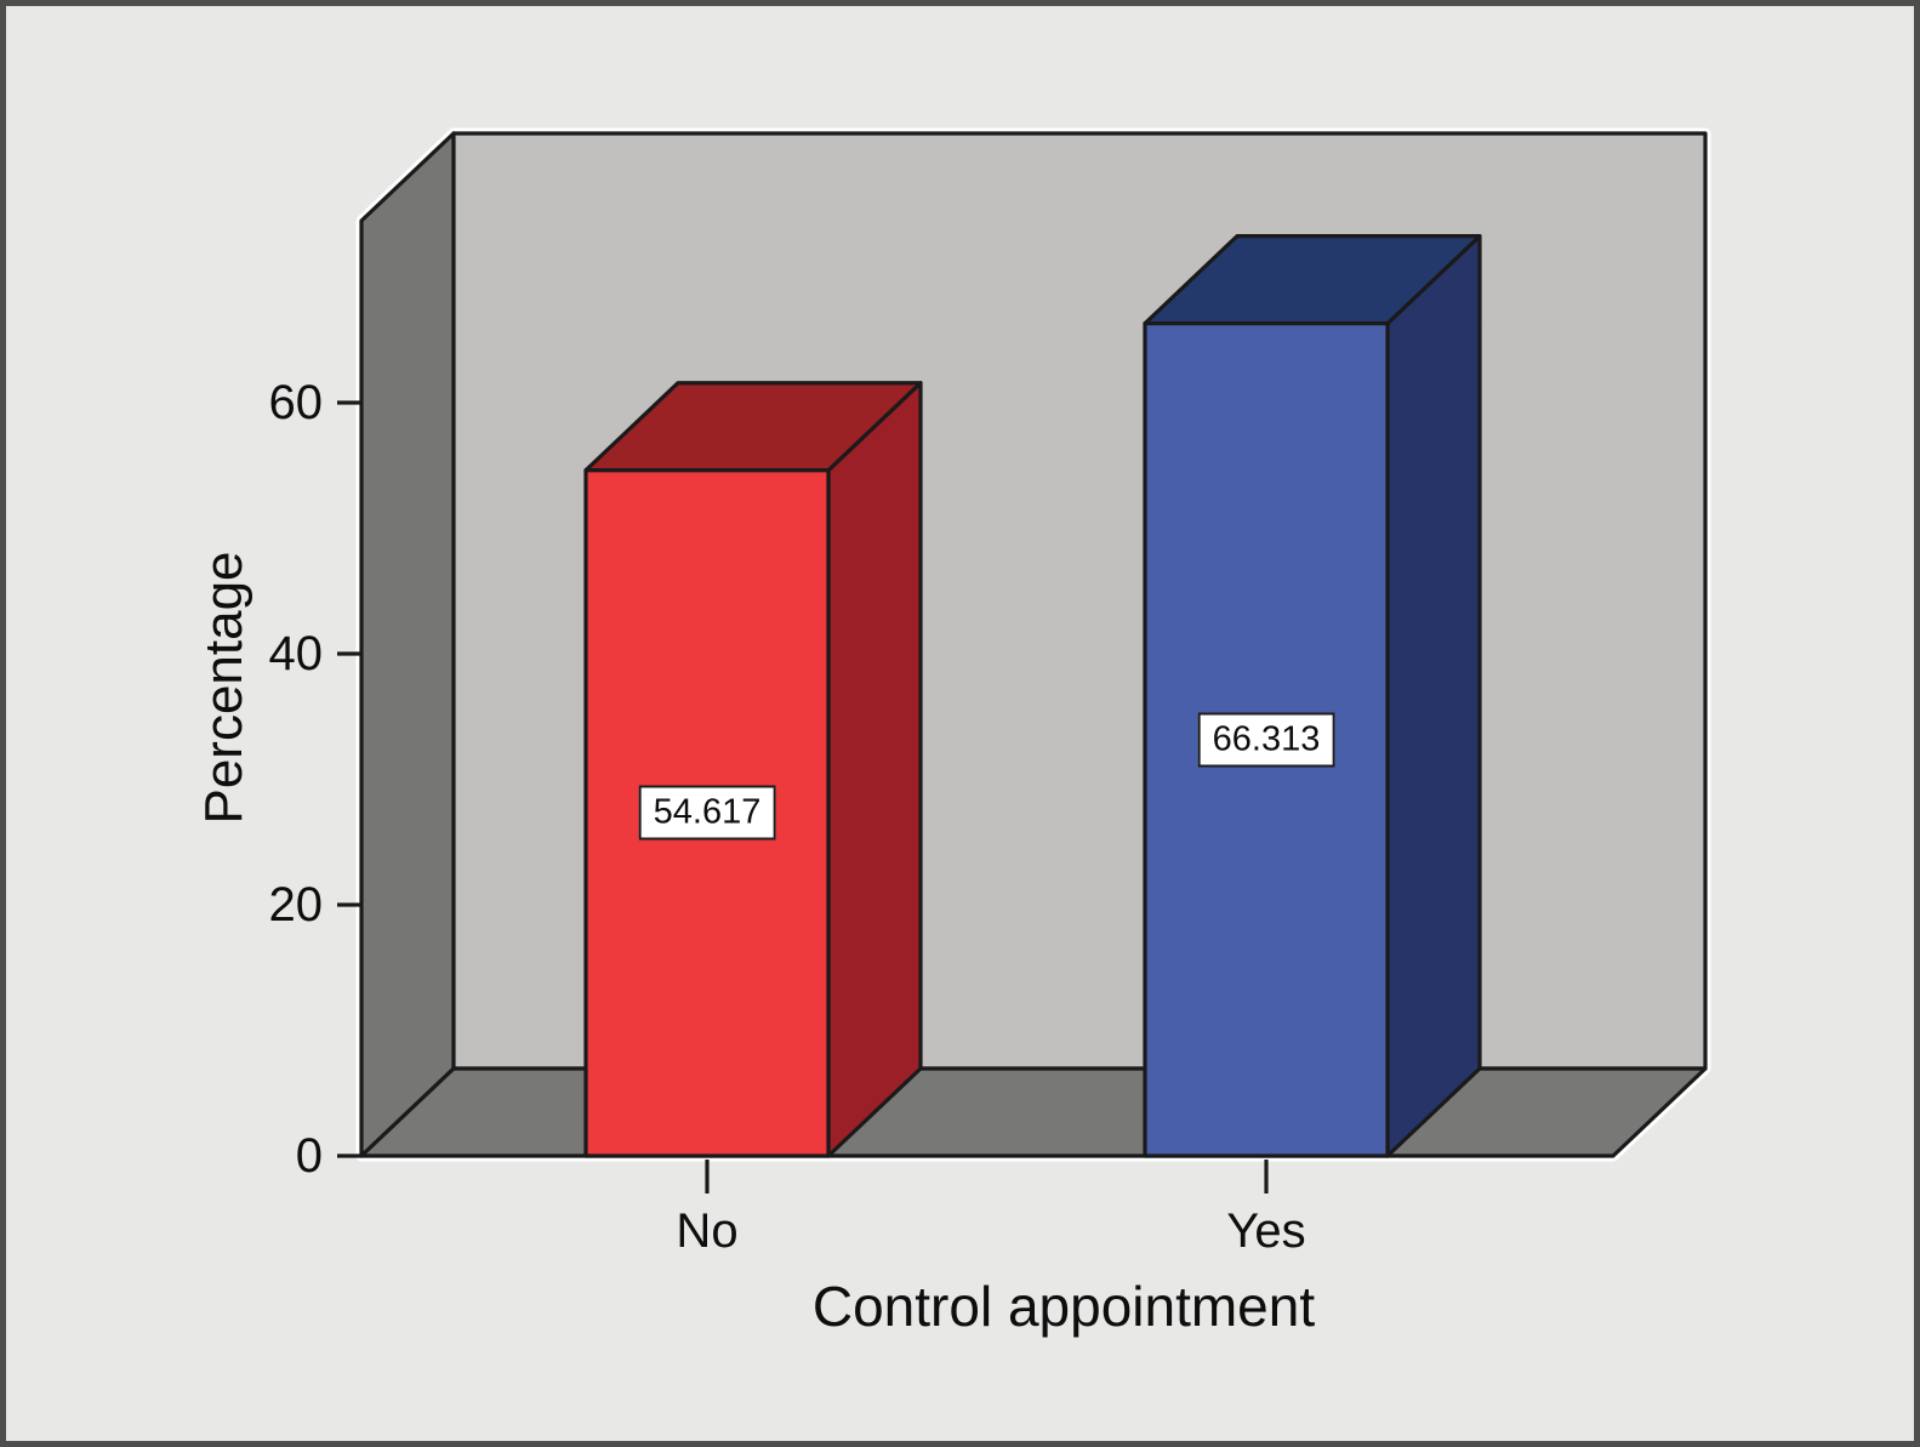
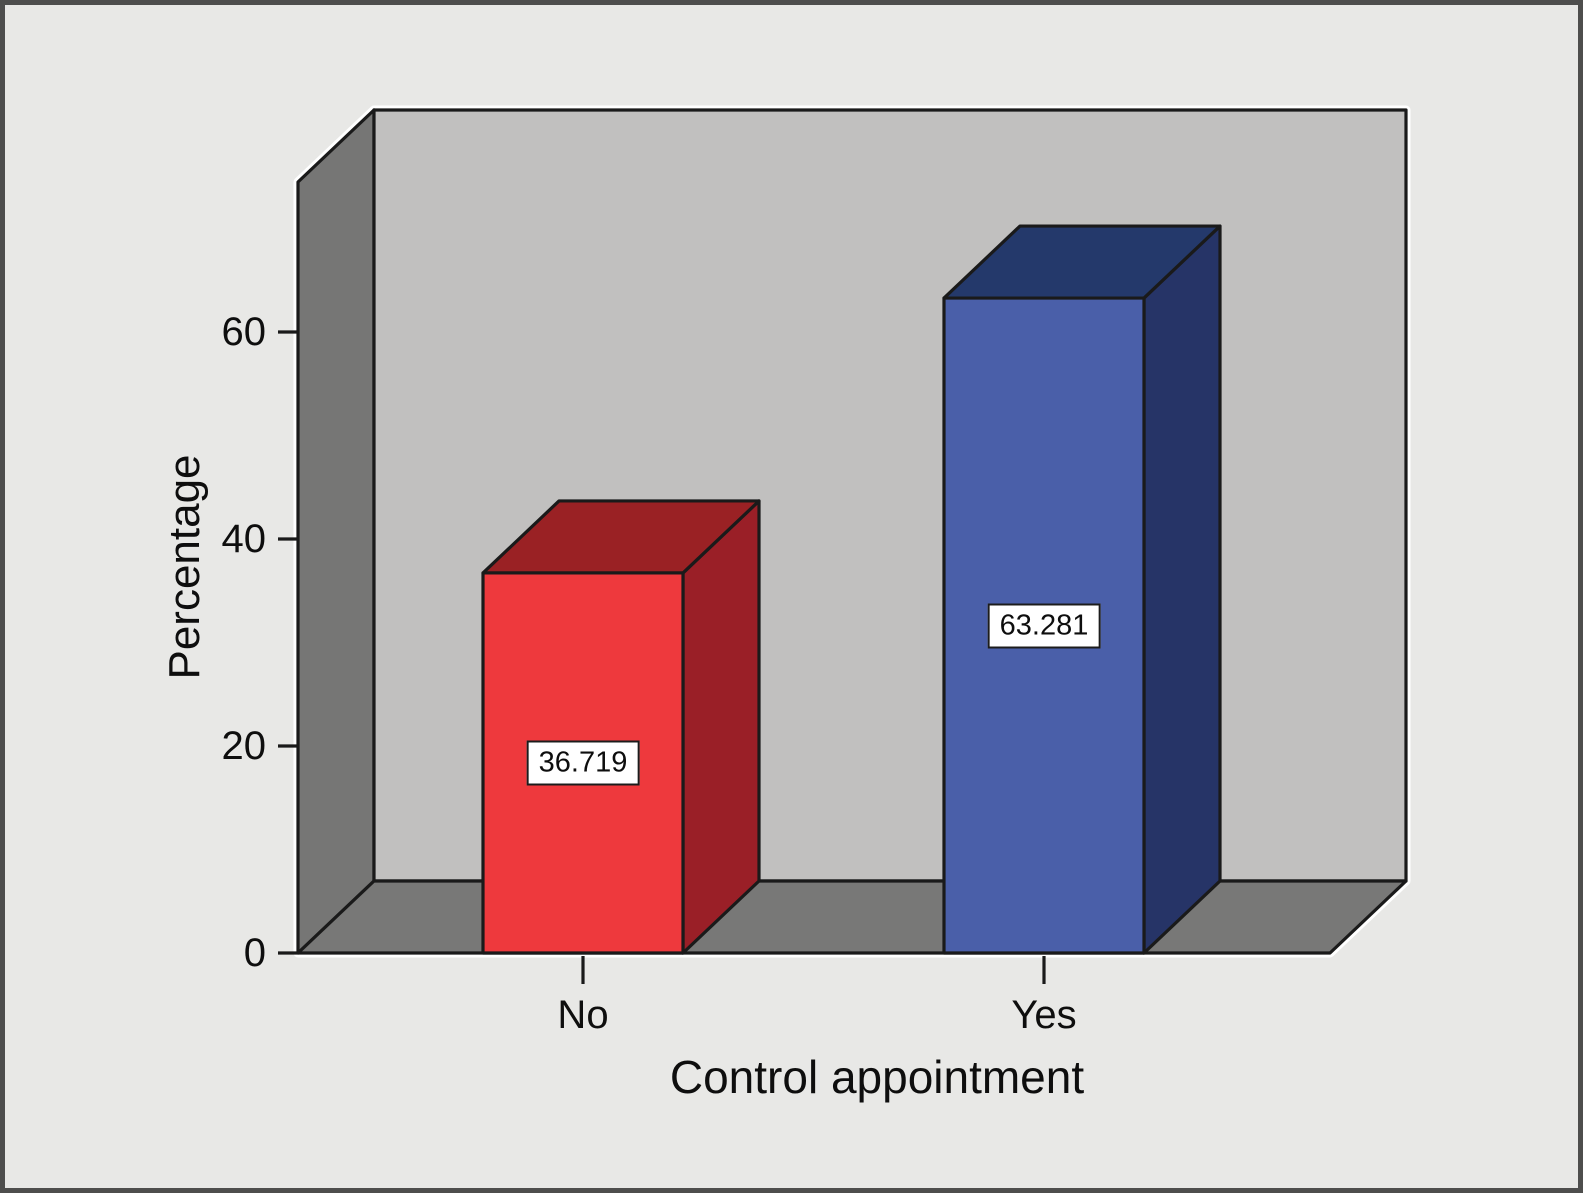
No: 54.617 -> 36.719
Yes: 66.313 -> 63.281
